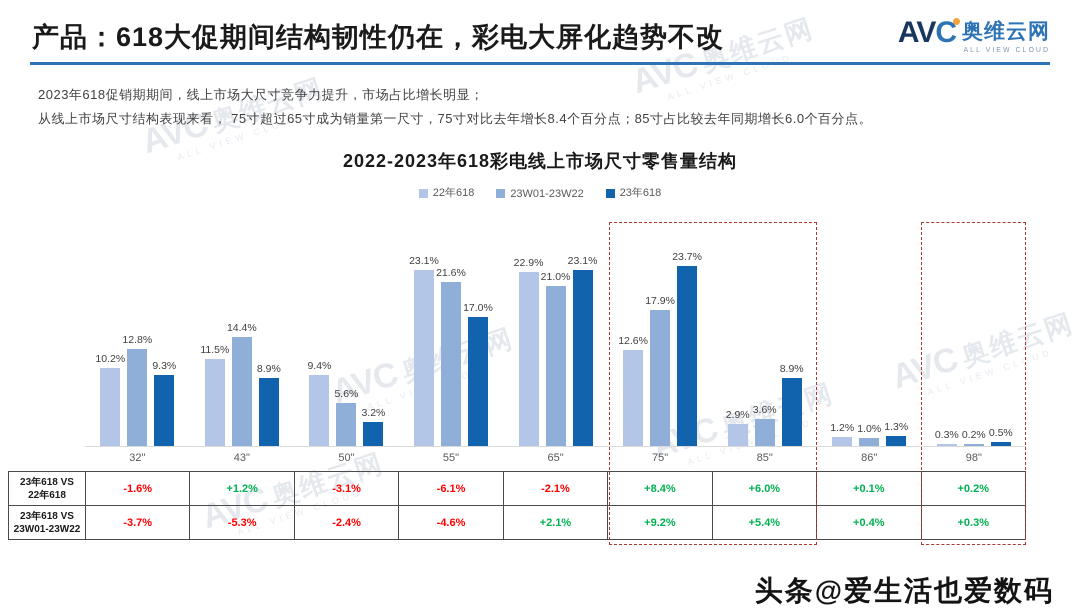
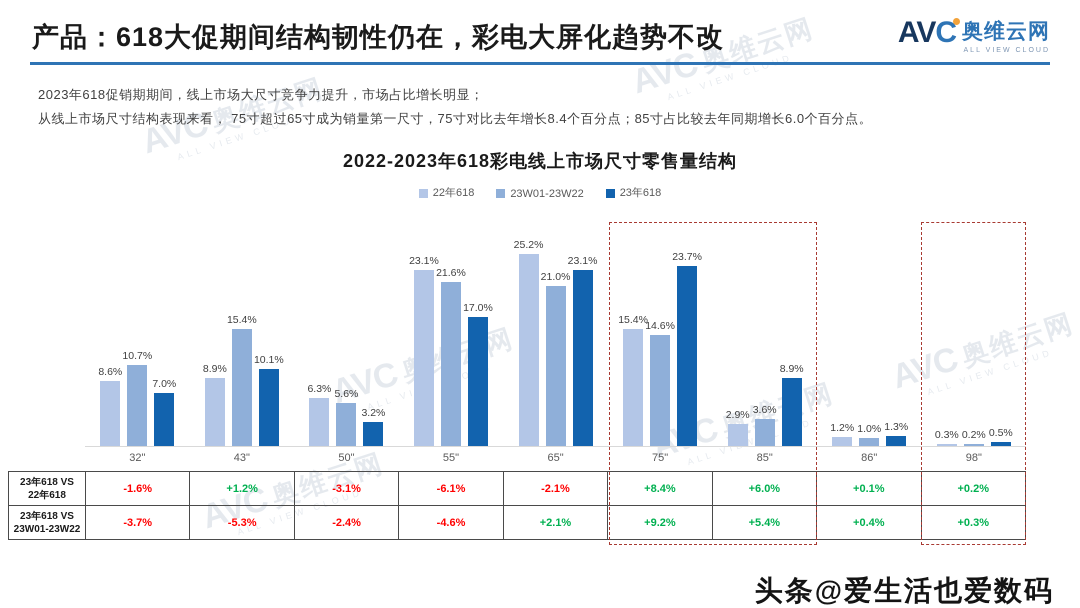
22年618/32": 10.2% -> 8.6%
23W01-23W22/32": 12.8% -> 10.7%
23年618/32": 9.3% -> 7.0%
22年618/43": 11.5% -> 8.9%
23W01-23W22/43": 14.4% -> 15.4%
23年618/43": 8.9% -> 10.1%
22年618/50": 9.4% -> 6.3%
22年618/65": 22.9% -> 25.2%
22年618/75": 12.6% -> 15.4%
23W01-23W22/75": 17.9% -> 14.6%
